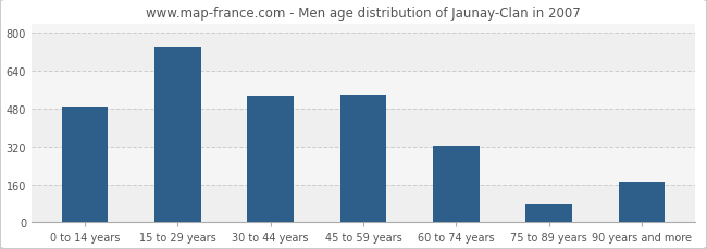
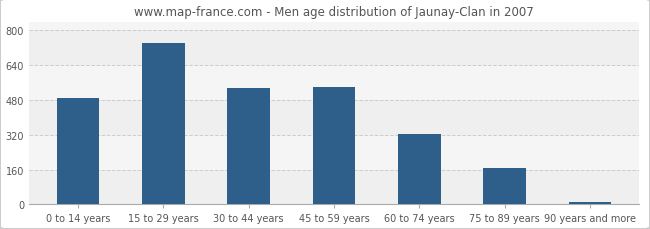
75 to 89 years: 75 -> 168
90 years and more: 170 -> 12
